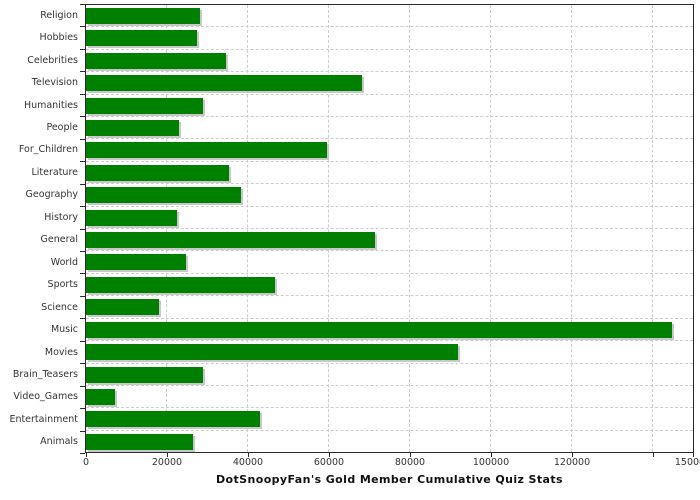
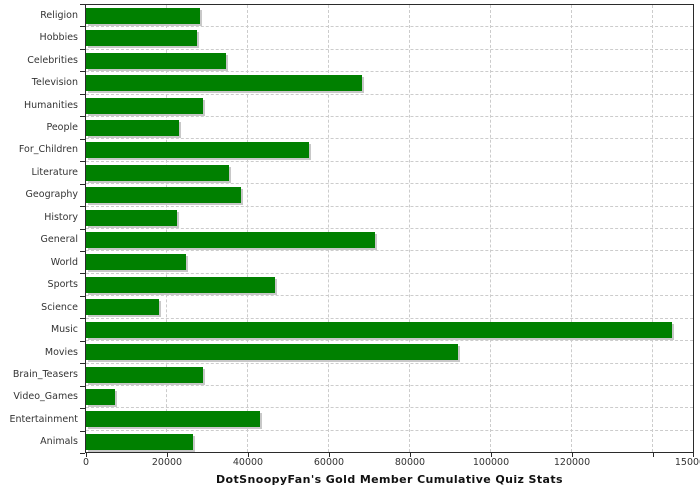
For_Children: 60000 -> 55000
